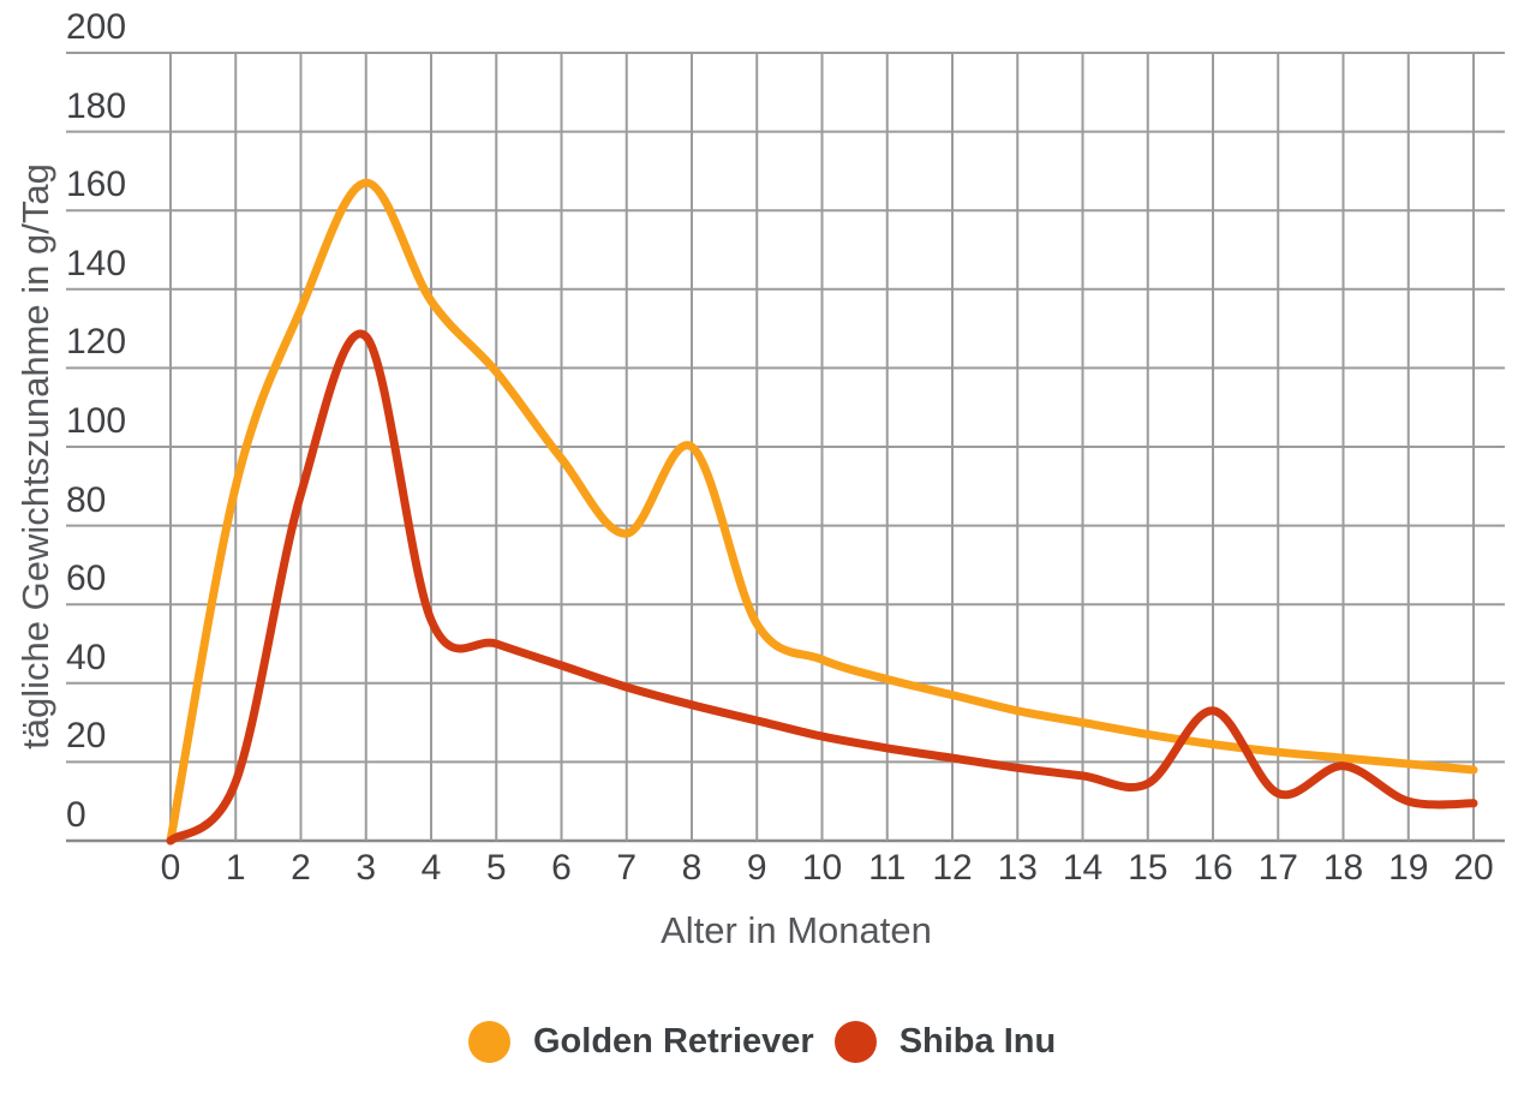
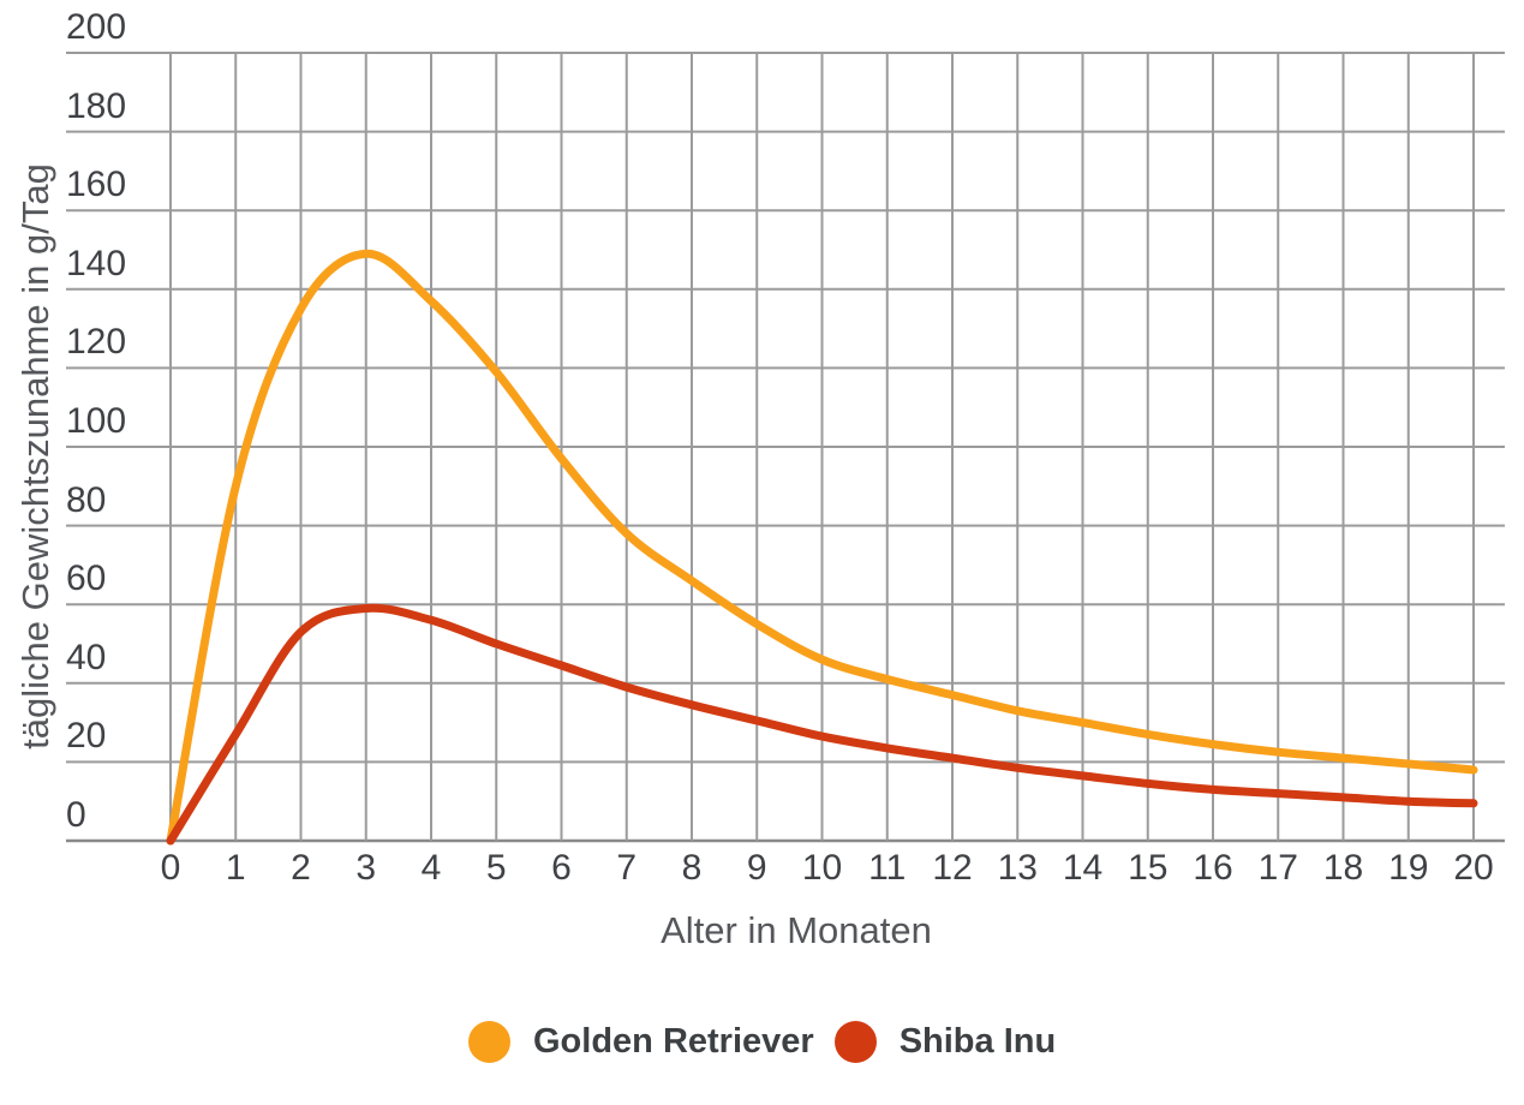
Shiba Inu/1: 15 -> 27
Shiba Inu/2: 88 -> 53
Golden Retriever/3: 167 -> 149
Shiba Inu/3: 128 -> 59
Golden Retriever/8: 100 -> 66
Shiba Inu/16: 33 -> 13
Shiba Inu/18: 19 -> 11
